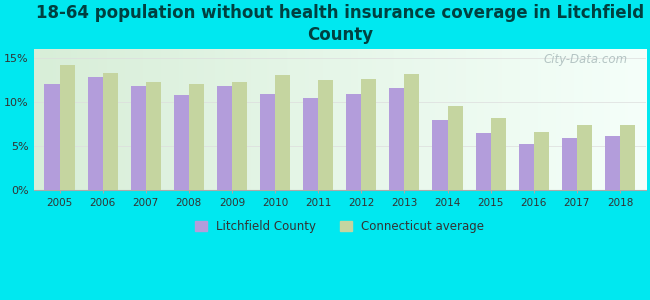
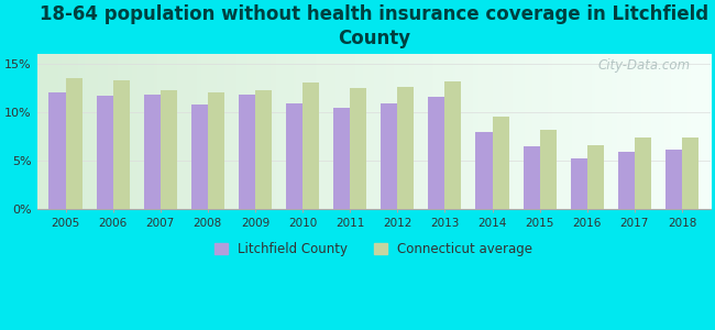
Connecticut average/2005: 14.2% -> 13.5%
Litchfield County/2006: 12.8% -> 11.7%
